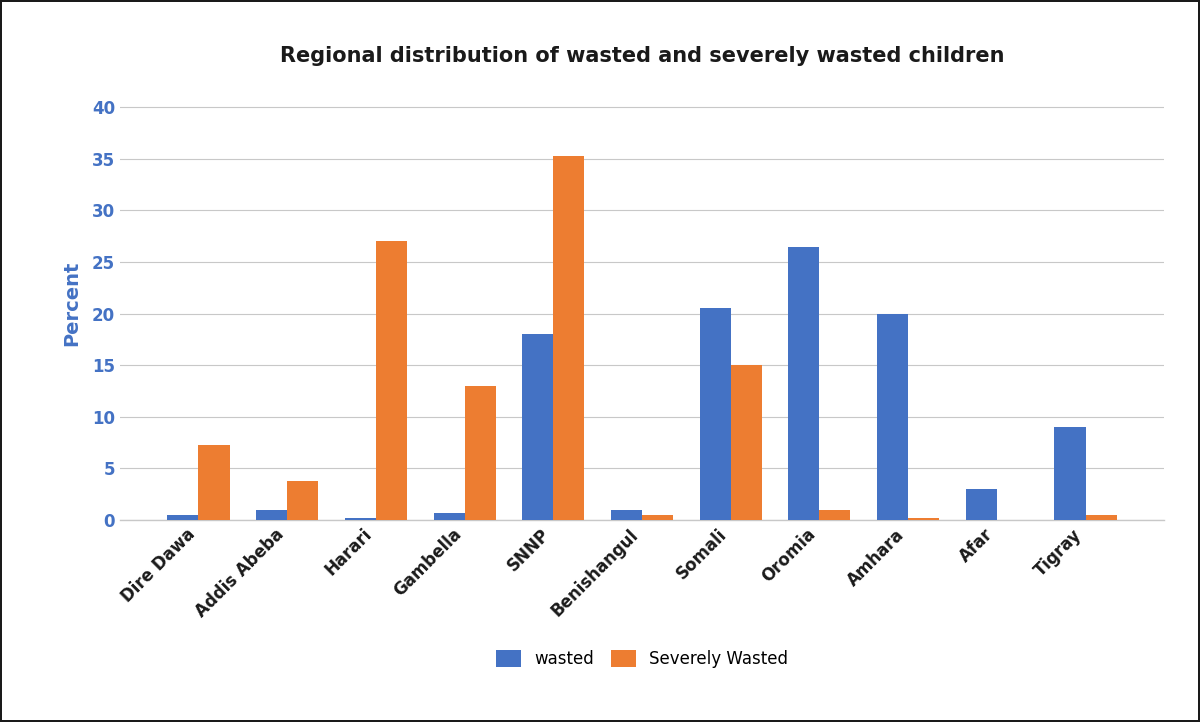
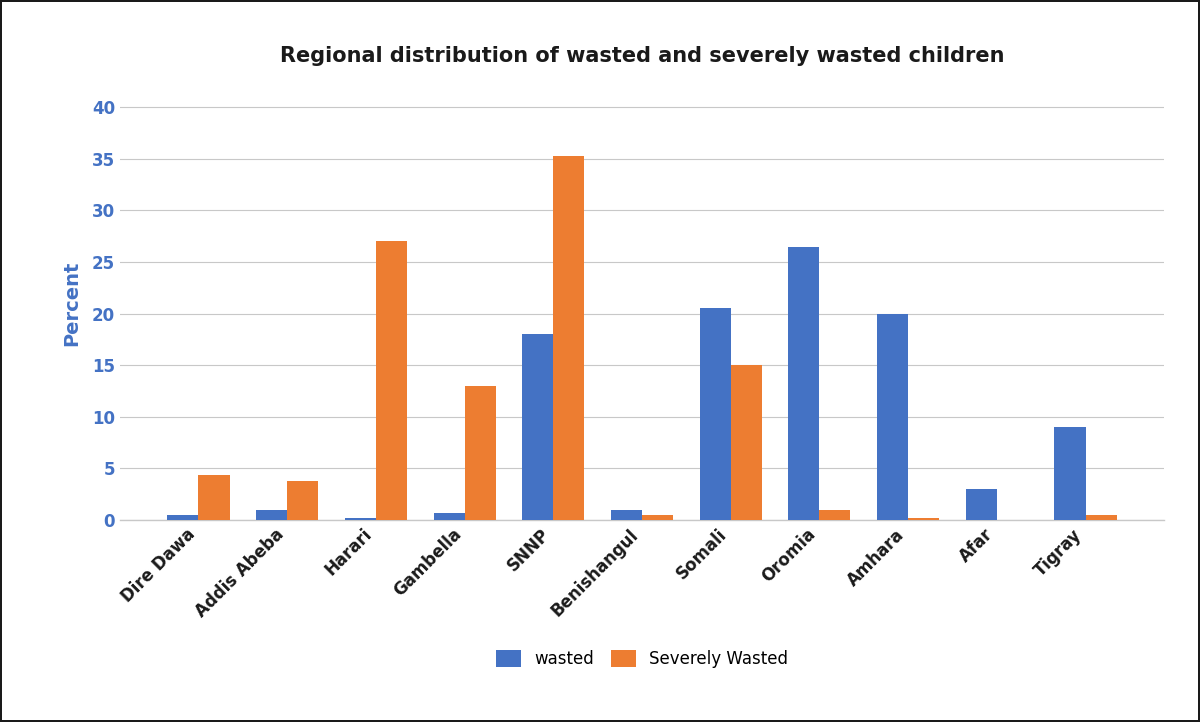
Severely Wasted/Dire Dawa: 7.3 -> 4.3
